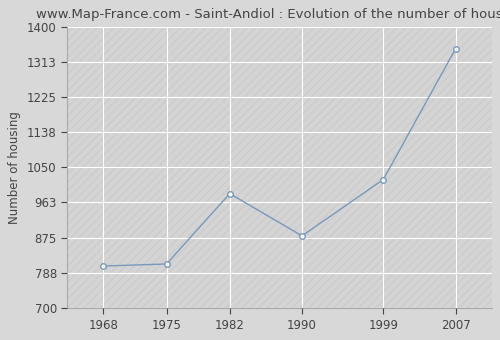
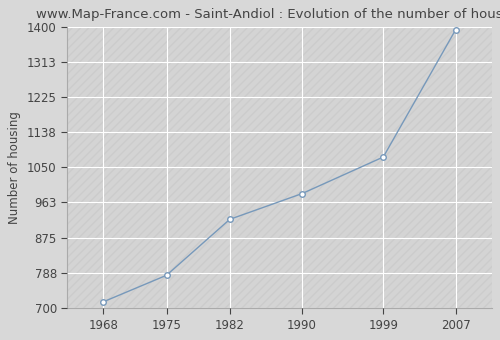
1968: 805 -> 716
1975: 810 -> 782
1982: 985 -> 921
1990: 880 -> 985
1999: 1020 -> 1076
2007: 1345 -> 1392
